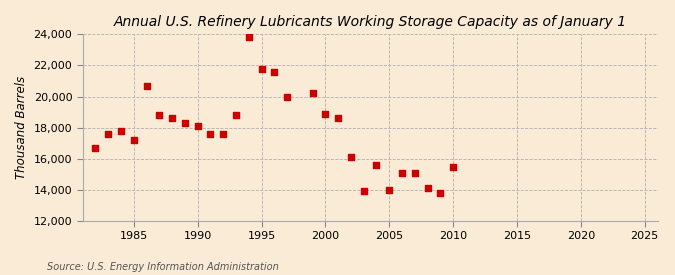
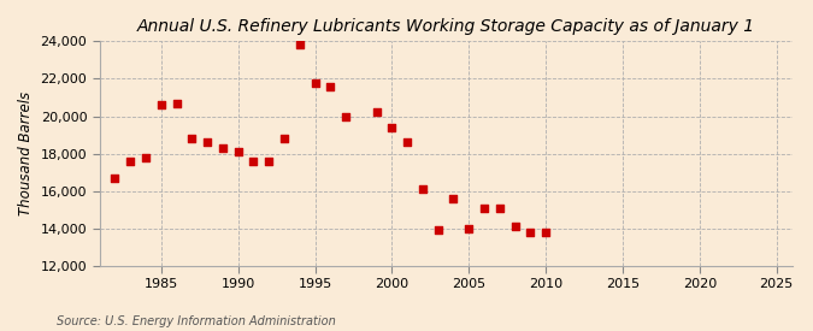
1985: 17,200 -> 20,600
2000: 18,900 -> 19,400
2010: 15,500 -> 13,800
